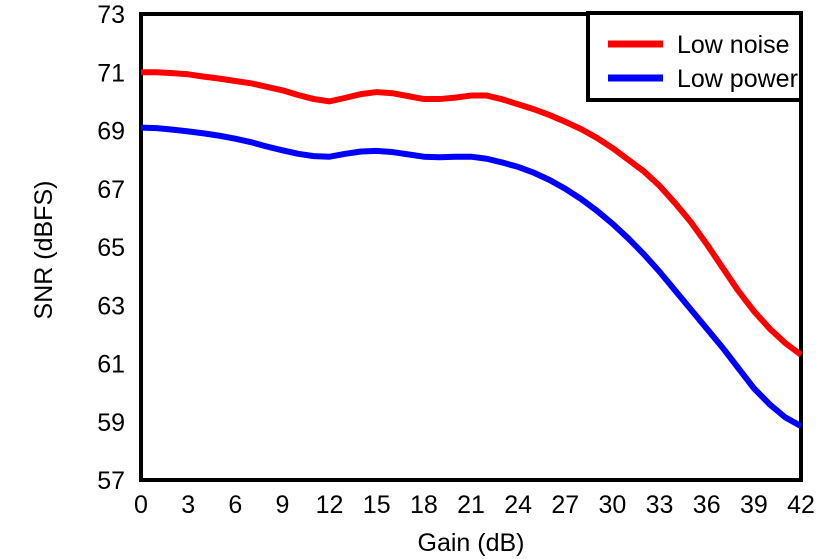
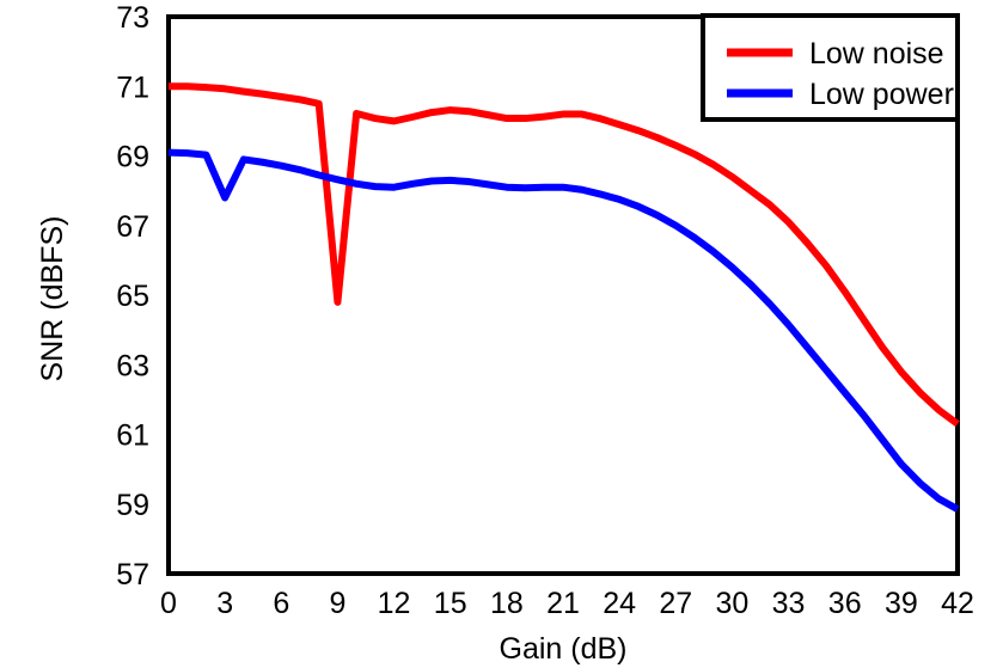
Low power/3: 69.0 -> 67.8
Low noise/9: 70.4 -> 64.8
